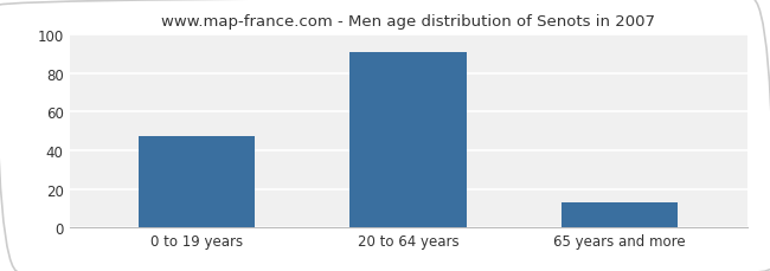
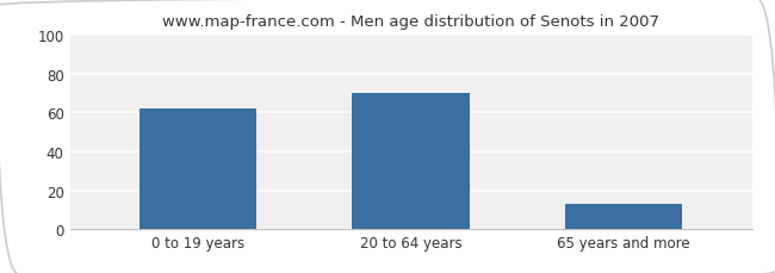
0 to 19 years: 47 -> 62
20 to 64 years: 91 -> 70
